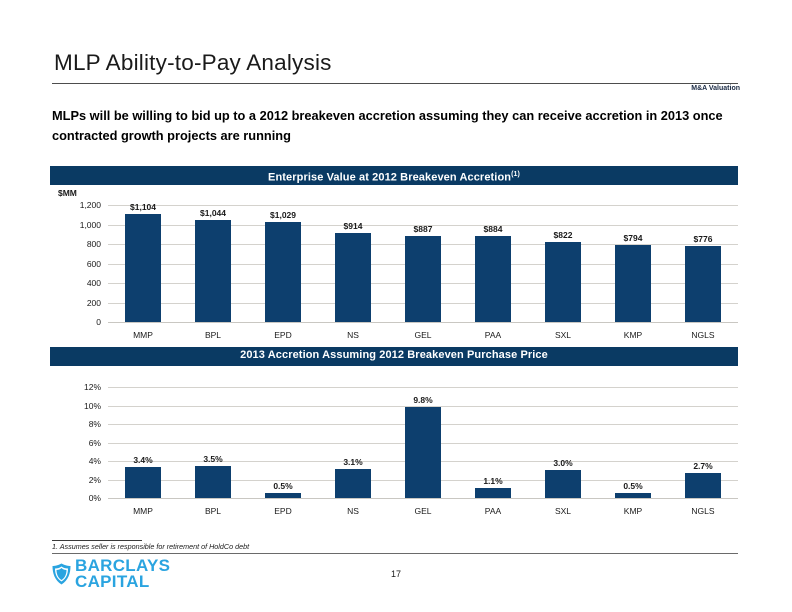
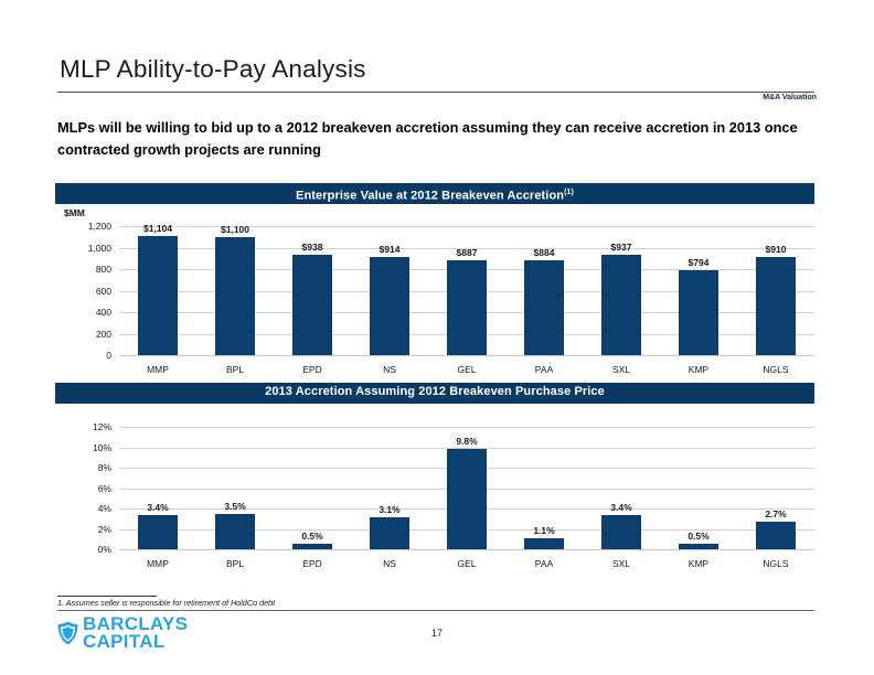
Enterprise Value at 2012 Breakeven Accretion (1)/BPL: $1,044 -> $1,100
Enterprise Value at 2012 Breakeven Accretion (1)/EPD: $1,029 -> $938
Enterprise Value at 2012 Breakeven Accretion (1)/SXL: $822 -> $937
Enterprise Value at 2012 Breakeven Accretion (1)/NGLS: $776 -> $910
2013 Accretion Assuming 2012 Breakeven Purchase Price/SXL: 3.0% -> 3.4%
